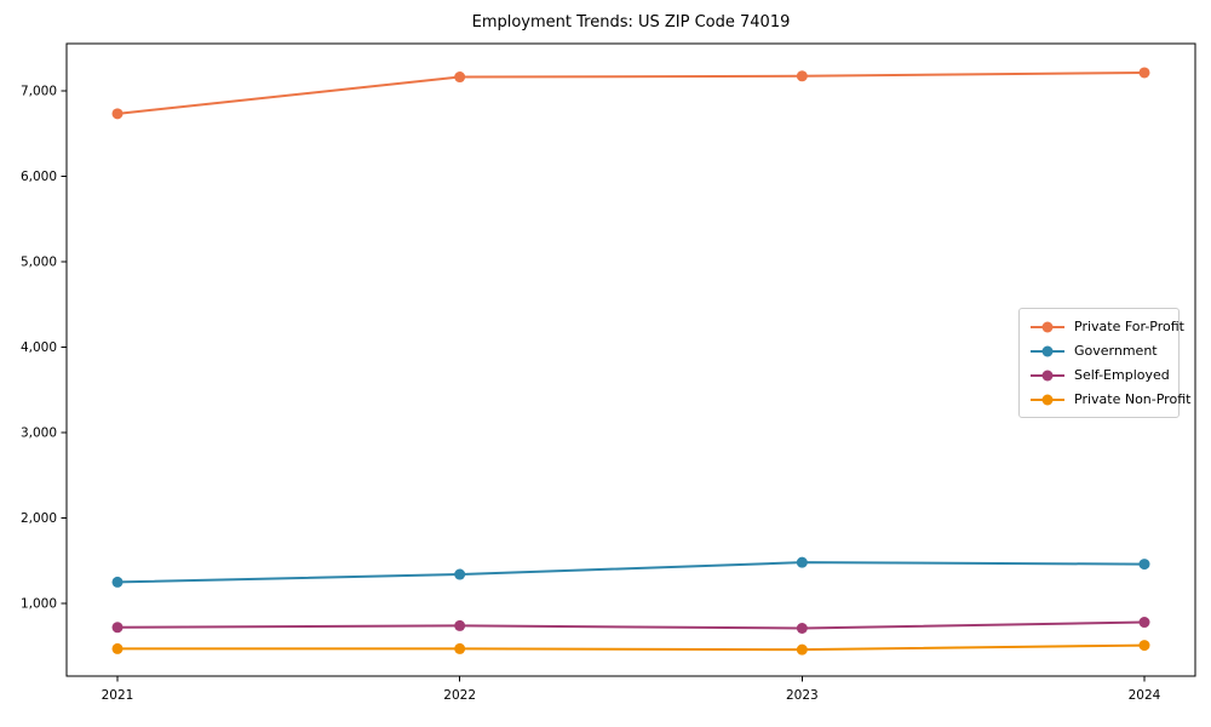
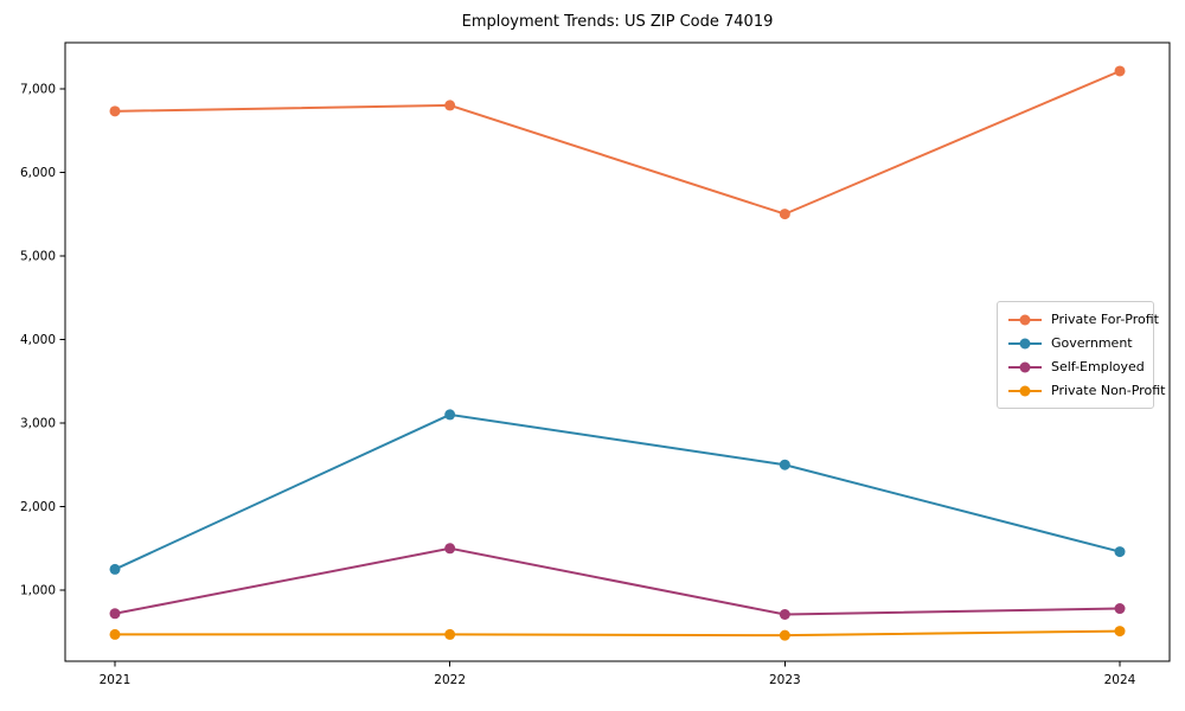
Private For-Profit/2022: 7200 -> 6800
Government/2022: 1300 -> 3100
Self-Employed/2022: 700 -> 1500
Private For-Profit/2023: 7200 -> 5500
Government/2023: 1500 -> 2500
